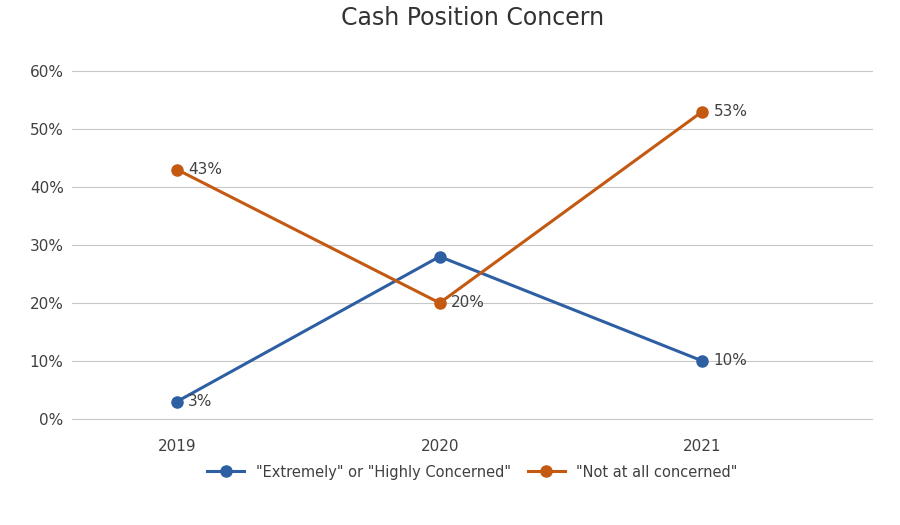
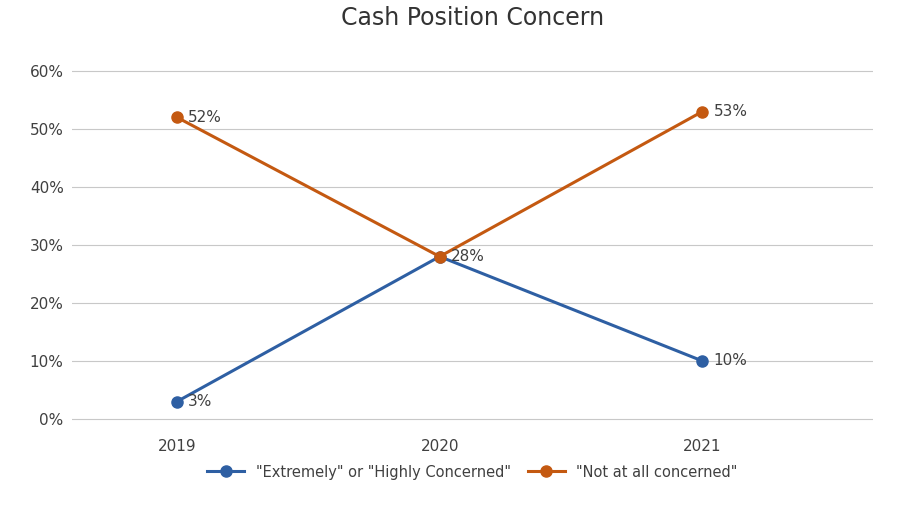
"Not at all concerned"/2019: 43% -> 52%
"Not at all concerned"/2020: 20% -> 28%
